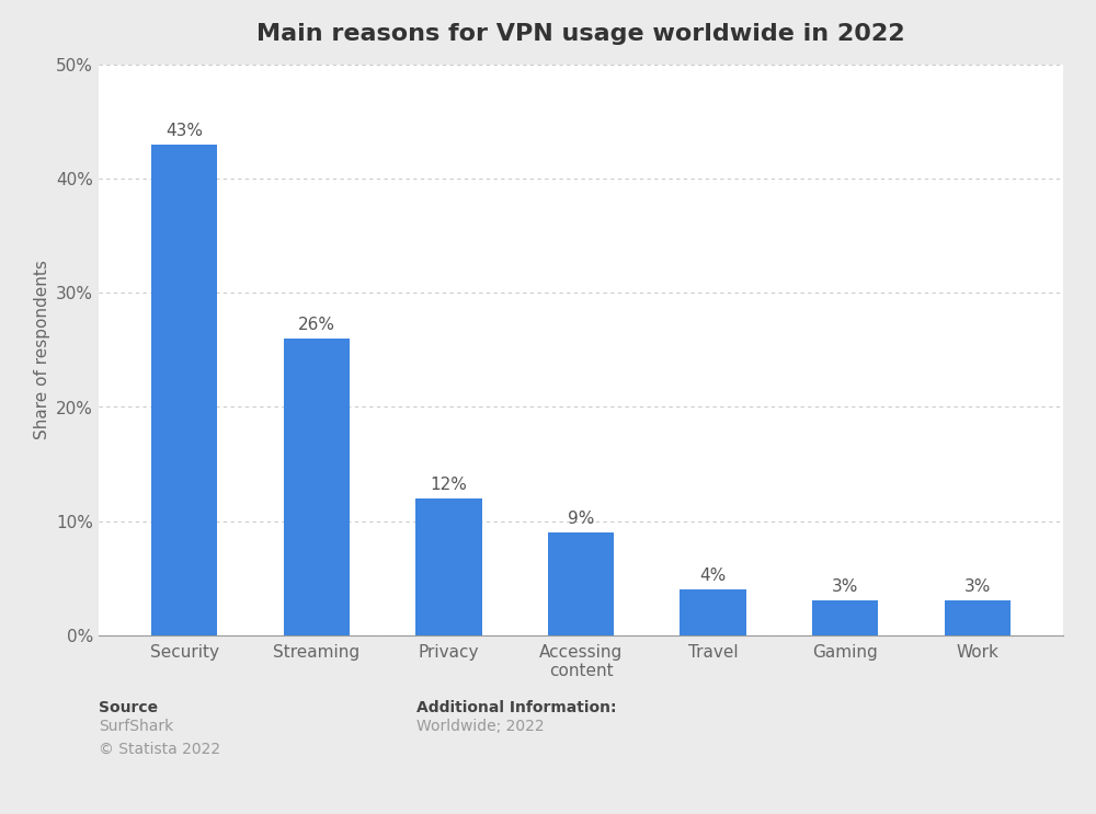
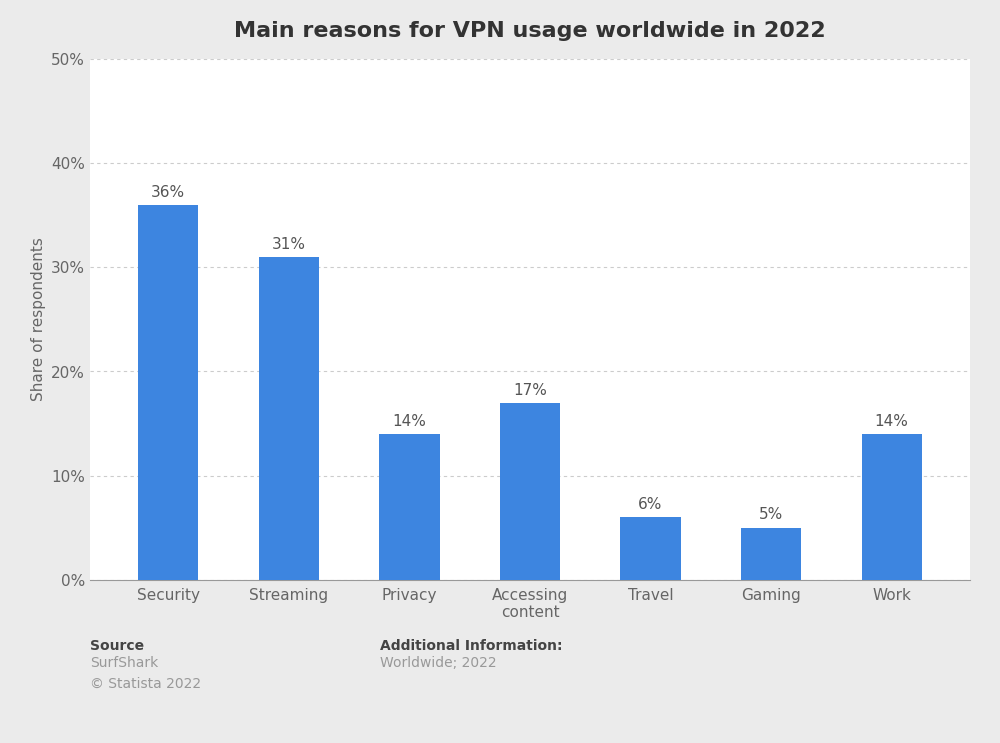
Security: 43% -> 36%
Streaming: 26% -> 31%
Privacy: 12% -> 14%
Accessing content: 9% -> 17%
Travel: 4% -> 6%
Gaming: 3% -> 5%
Work: 3% -> 14%
